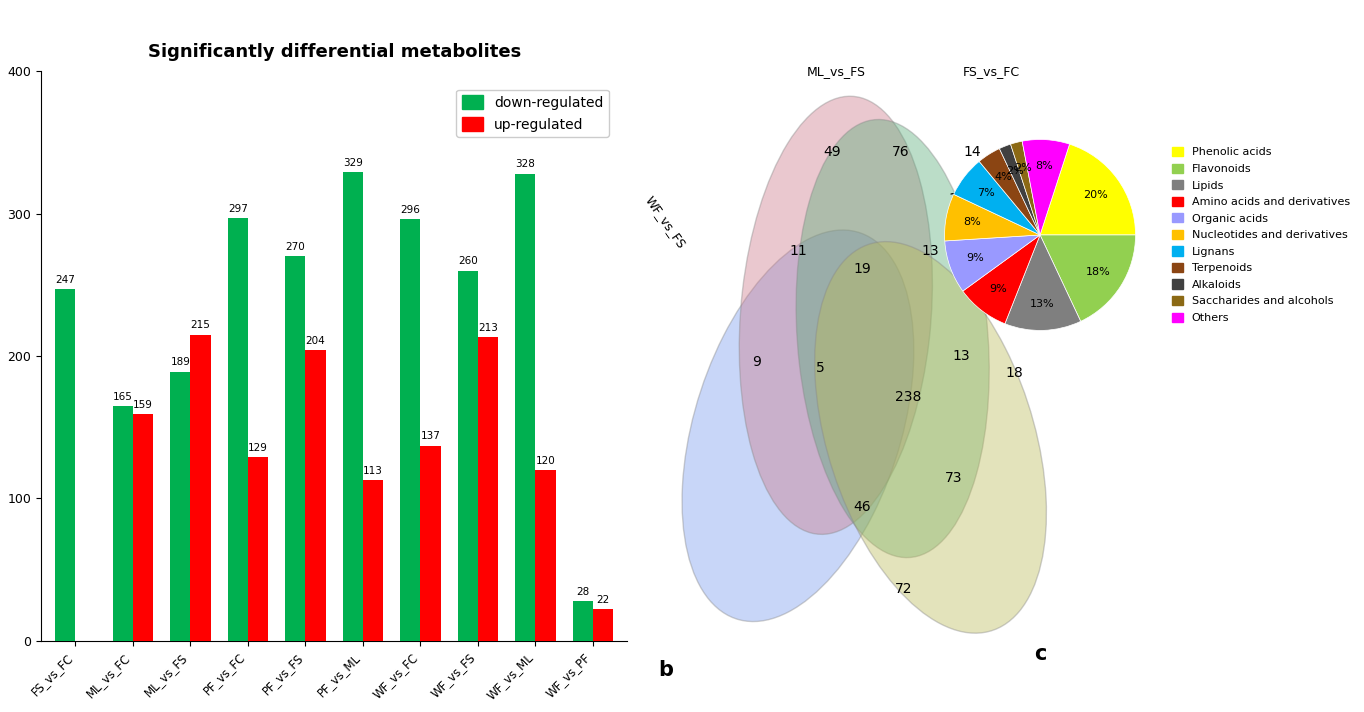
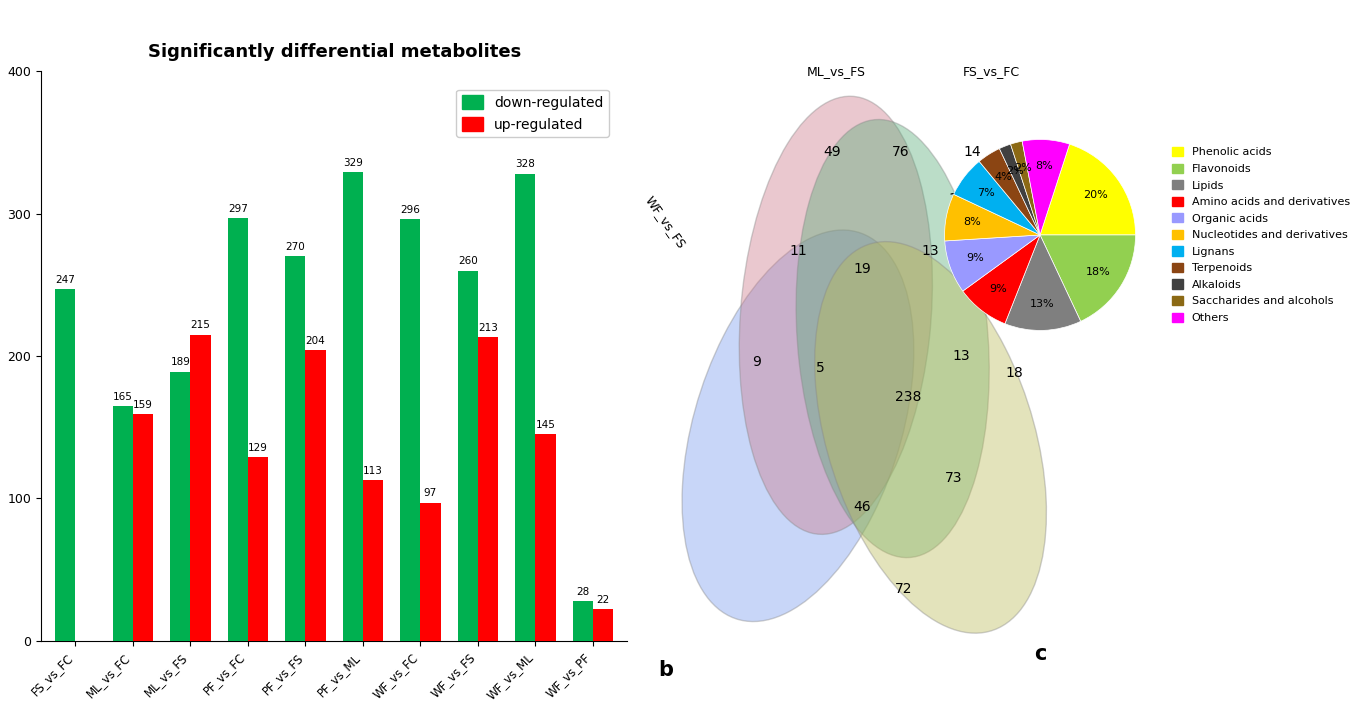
up-regulated/WF_vs_FC: 137 -> 97
up-regulated/WF_vs_ML: 120 -> 145
